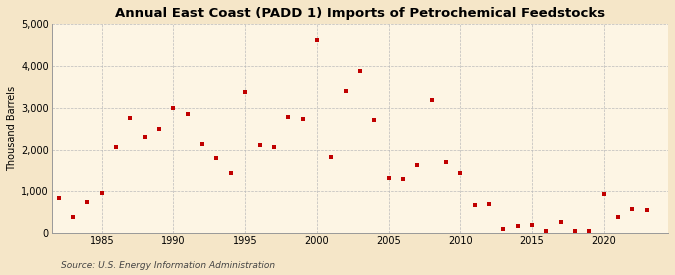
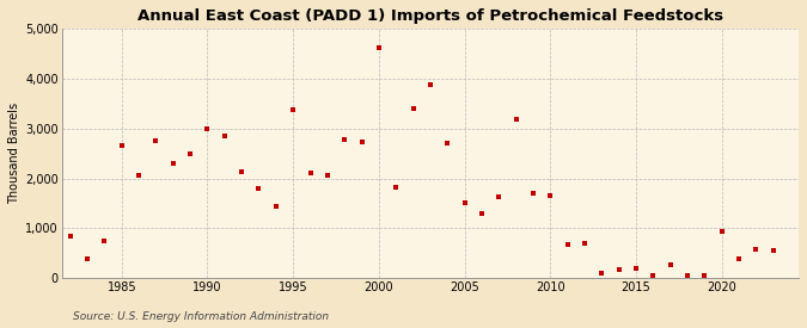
1985: 960 -> 2,650
2005: 1,330 -> 1,500
2010: 1,450 -> 1,650
